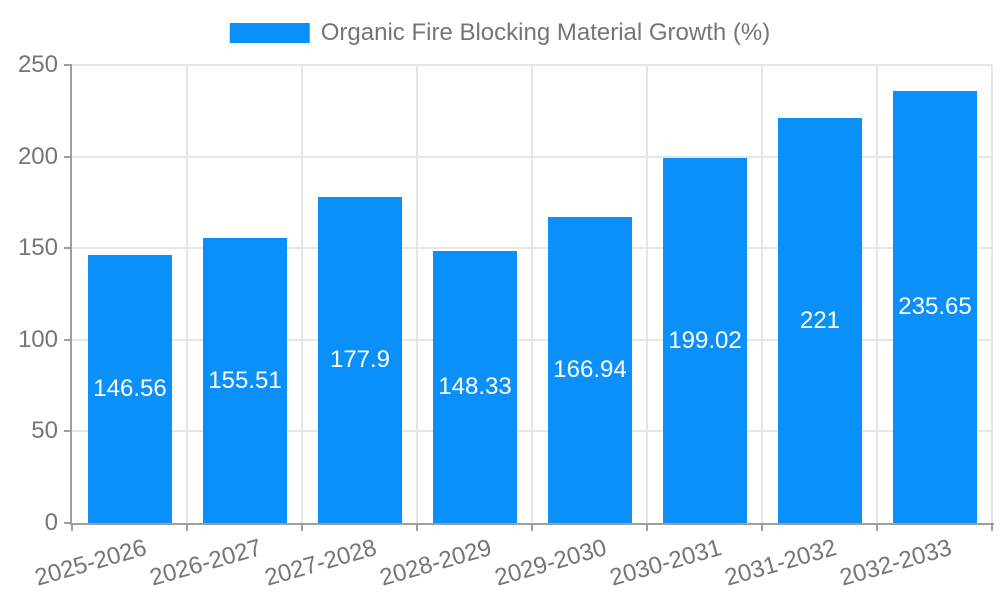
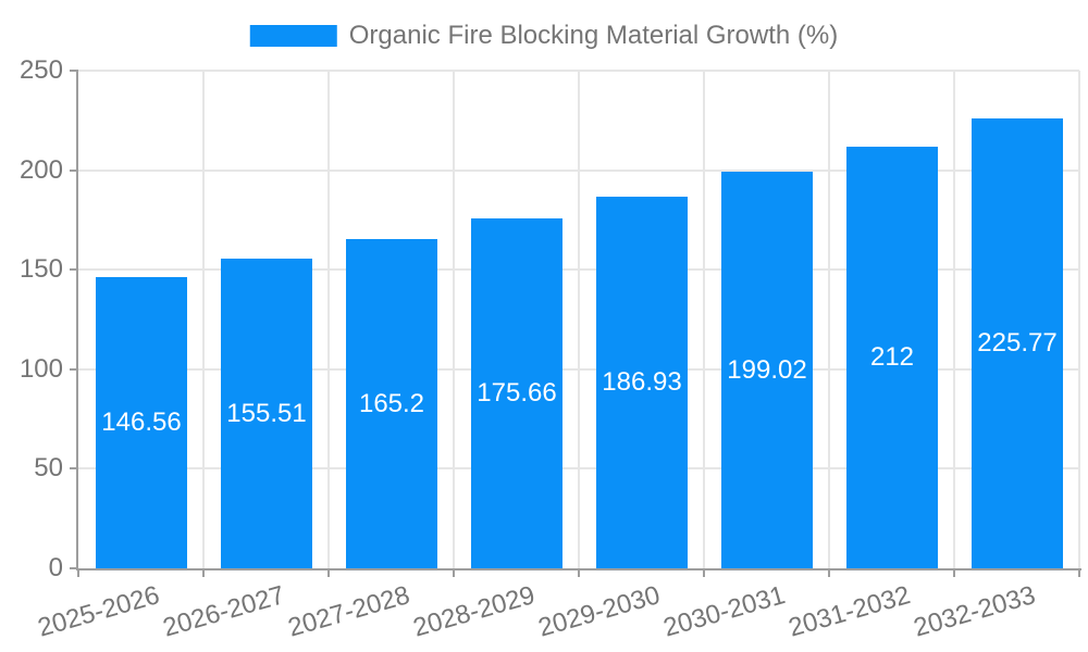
2027-2028: 177.9 -> 165.2
2028-2029: 148.33 -> 175.66
2029-2030: 166.94 -> 186.93
2031-2032: 221 -> 212
2032-2033: 235.65 -> 225.77
